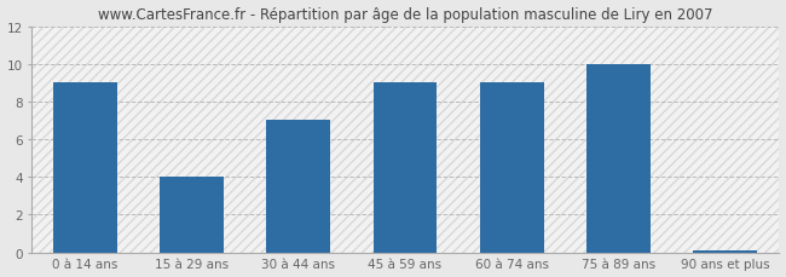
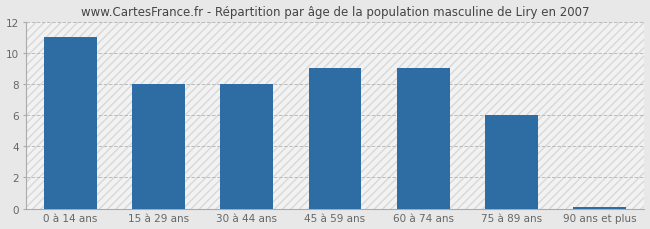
0 à 14 ans: 9.0 -> 11.0
15 à 29 ans: 4.0 -> 8.0
30 à 44 ans: 7.0 -> 8.0
75 à 89 ans: 10.0 -> 6.0
